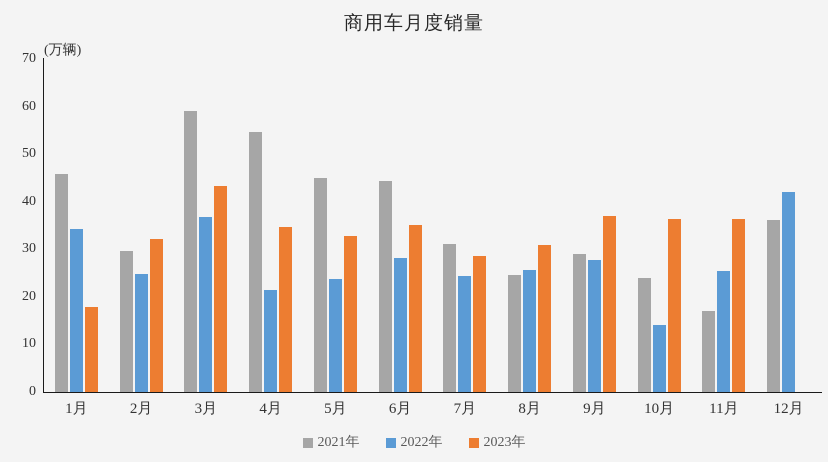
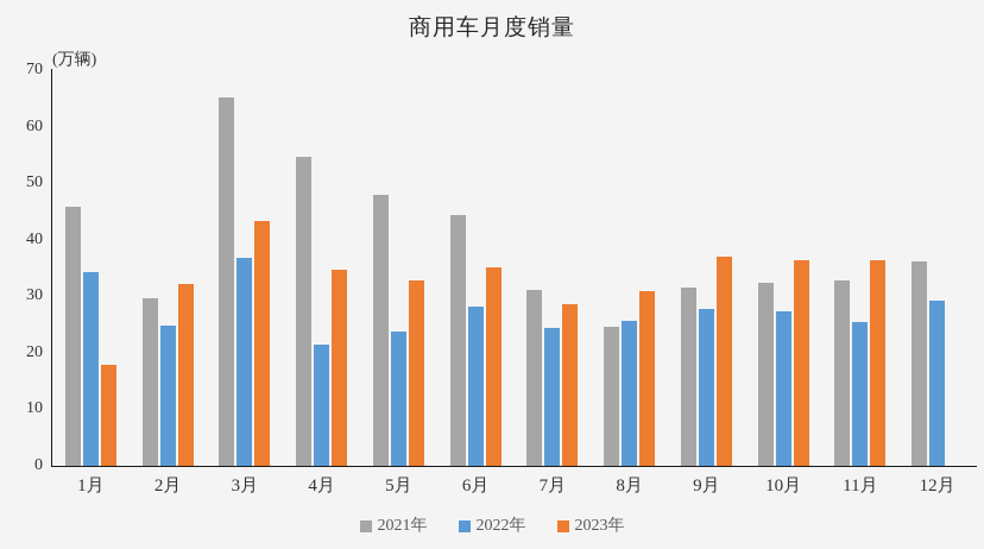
2021年/3月: 59 -> 65
2021年/5月: 45 -> 48
2021年/9月: 29 -> 32
2021年/10月: 24 -> 32
2022年/10月: 14 -> 27
2021年/11月: 17 -> 33
2022年/12月: 42 -> 29
